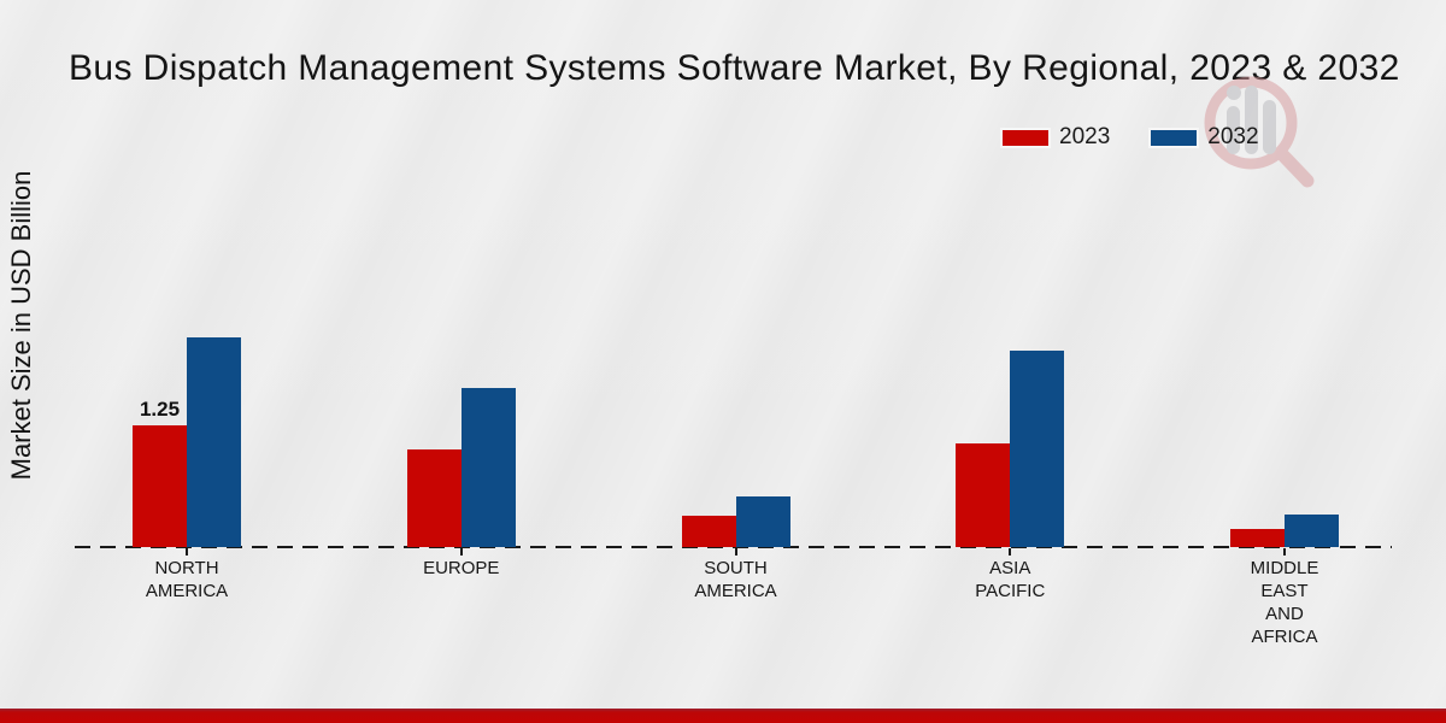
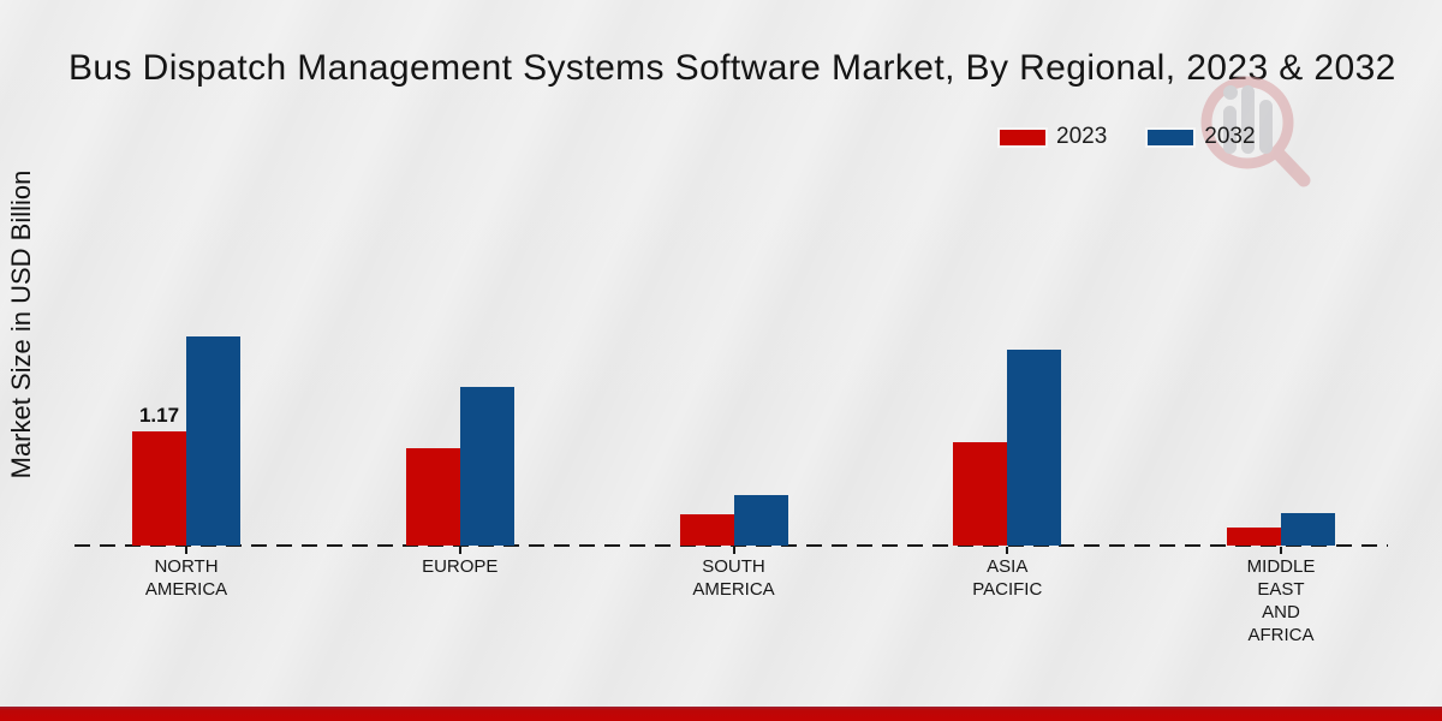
2023/NORTH AMERICA: 1.25 -> 1.17
